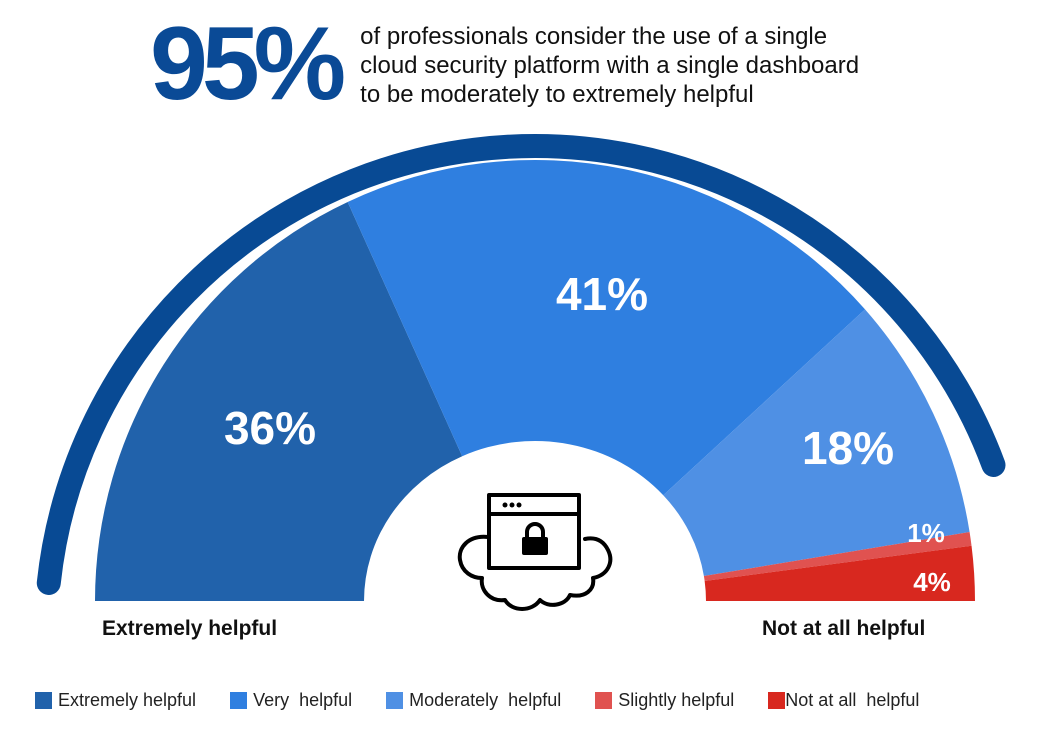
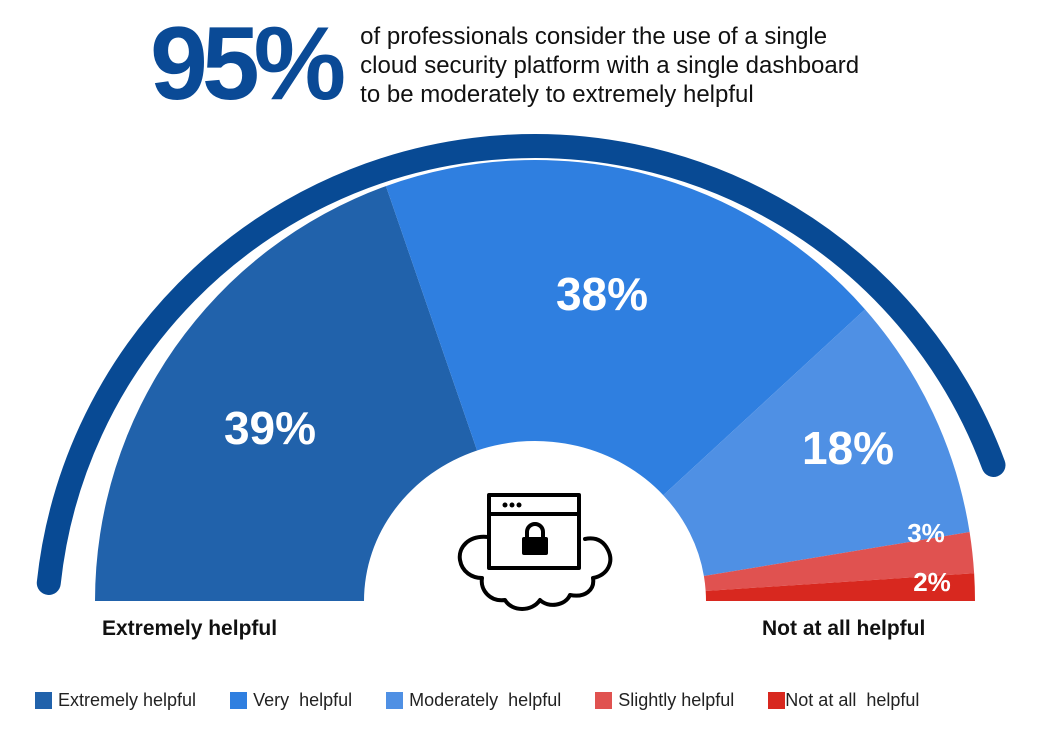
Extremely helpful: 36% -> 39%
Very helpful: 41% -> 38%
Slightly helpful: 1% -> 3%
Not at all helpful: 4% -> 2%
